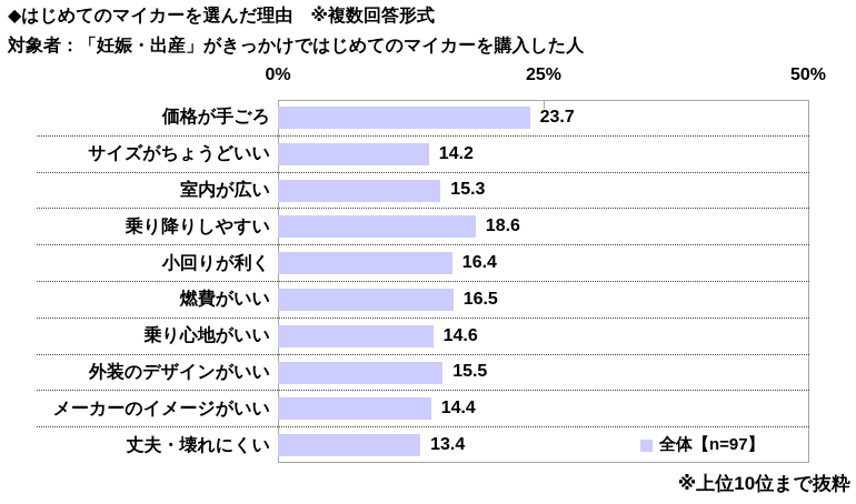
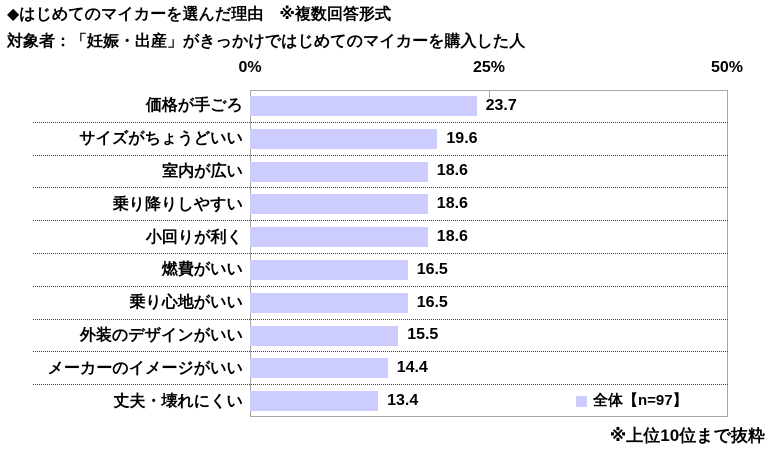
サイズがちょうどいい: 14.2 -> 19.6
室内が広い: 15.3 -> 18.6
小回りが利く: 16.4 -> 18.6
乗り心地がいい: 14.6 -> 16.5
